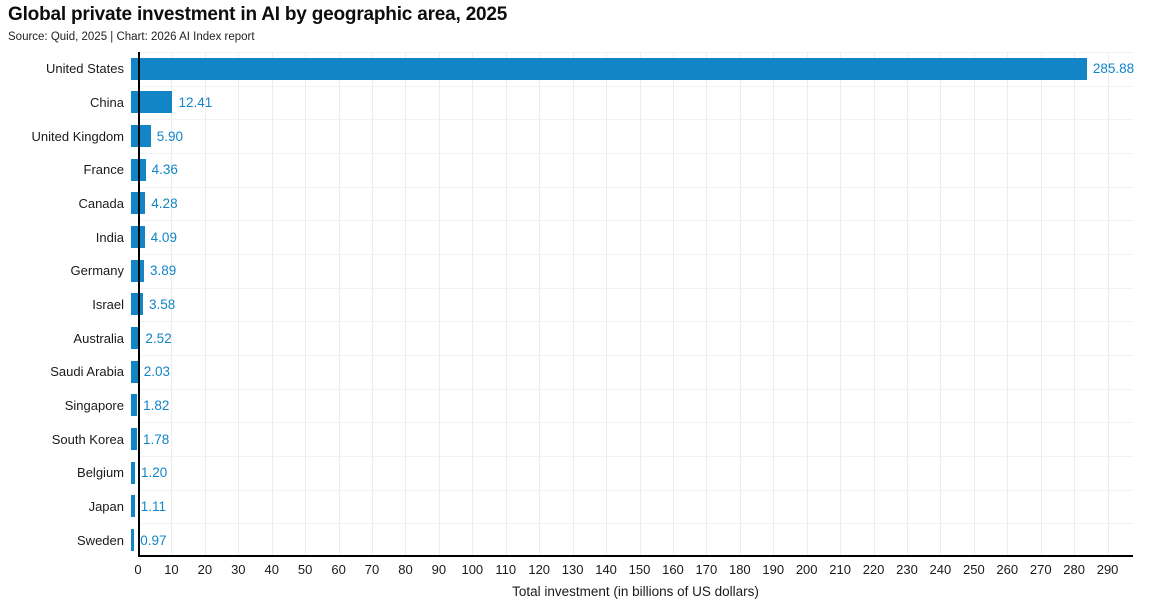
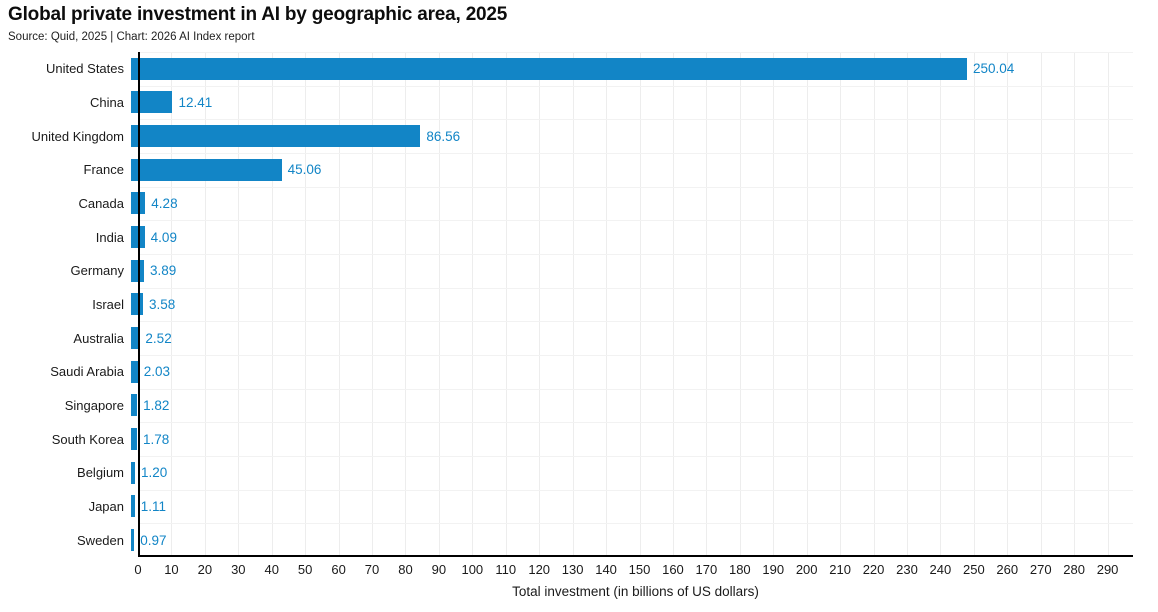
United States: 285.88 -> 250.04
United Kingdom: 5.90 -> 86.56
France: 4.36 -> 45.06
